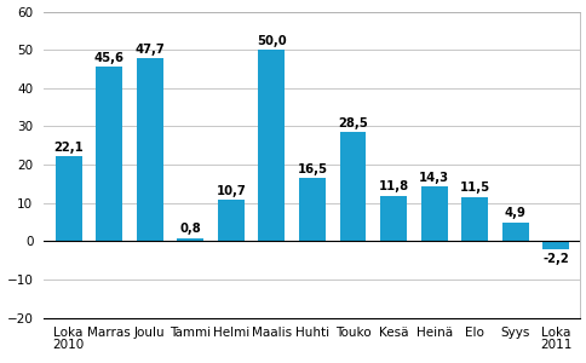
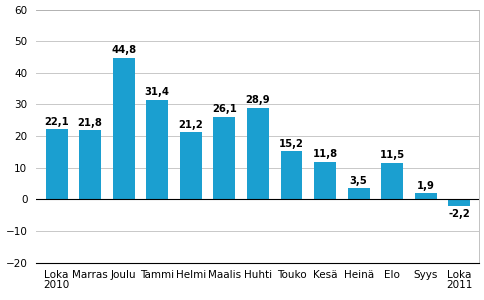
Marras: 45,6 -> 21,8
Joulu: 47,7 -> 44,8
Tammi: 0,8 -> 31,4
Helmi: 10,7 -> 21,2
Maalis: 50,0 -> 26,1
Huhti: 16,5 -> 28,9
Touko: 28,5 -> 15,2
Heinä: 14,3 -> 3,5
Syys: 4,9 -> 1,9
